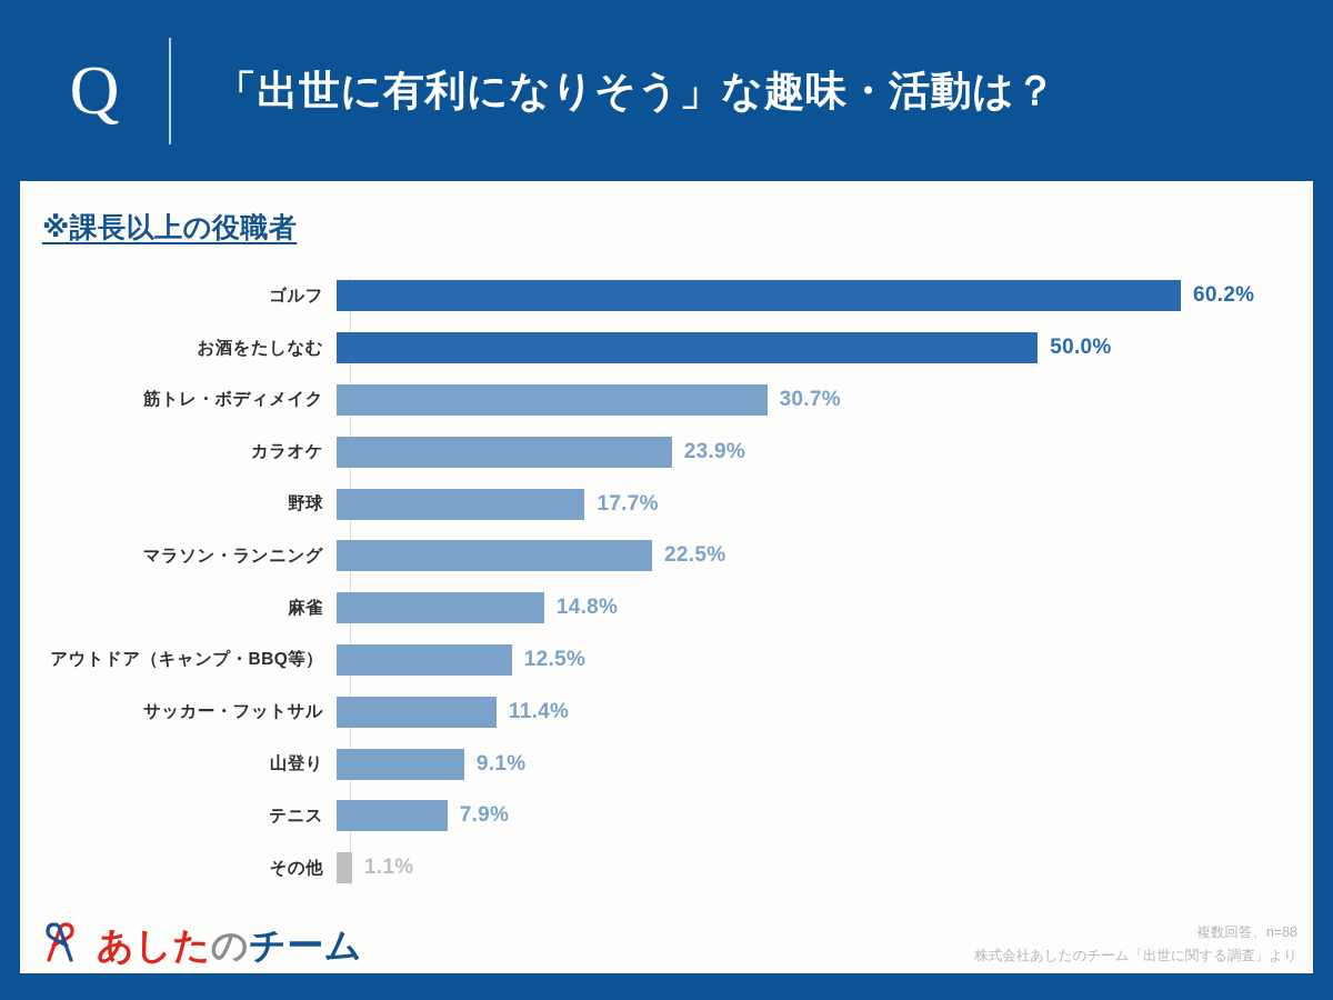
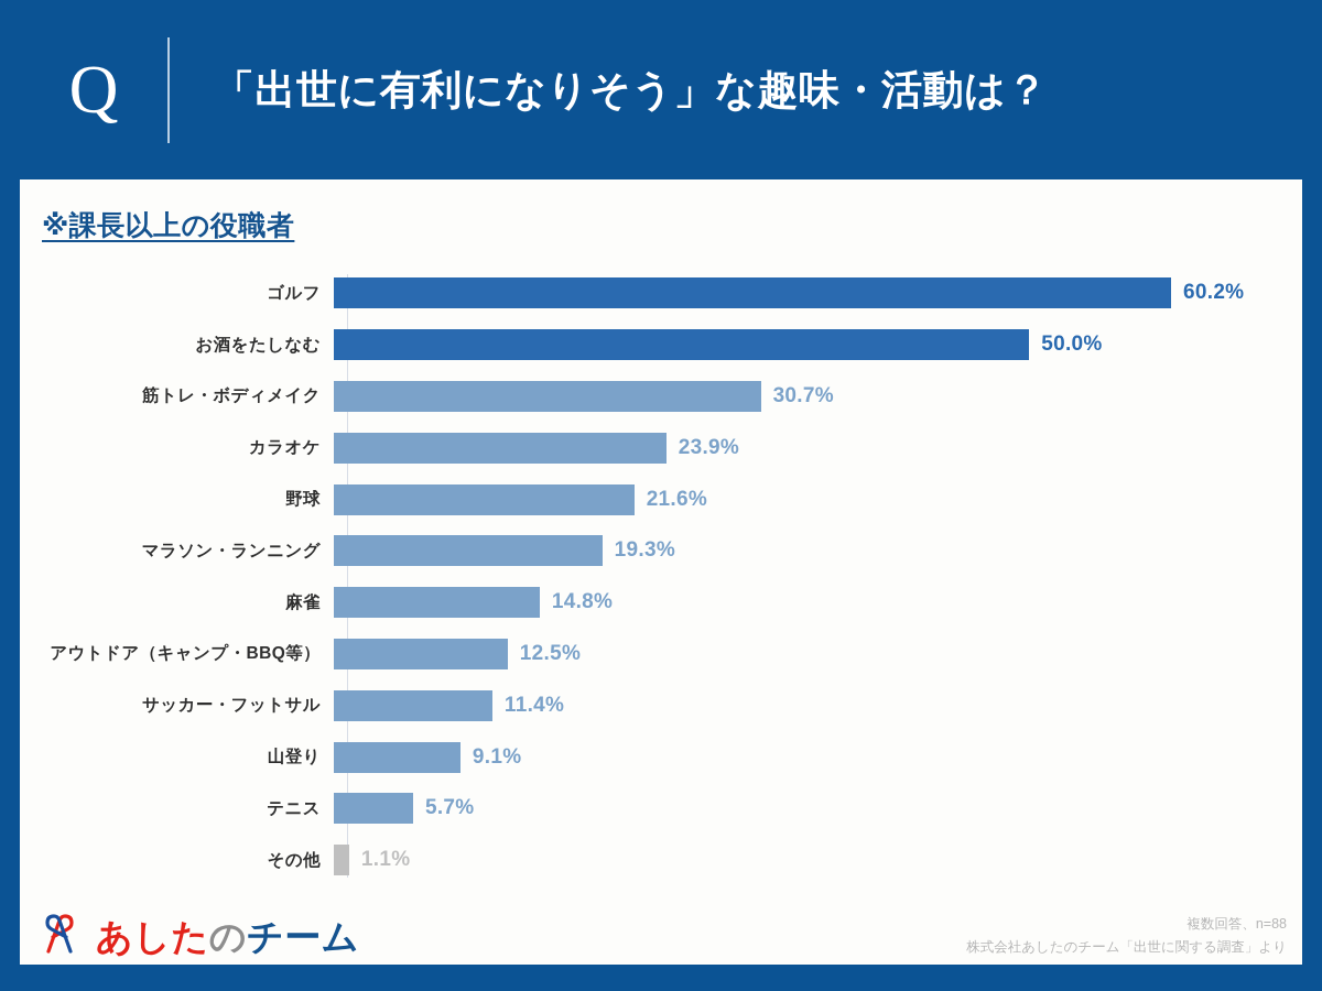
野球: 17.7% -> 21.6%
マラソン・ランニング: 22.5% -> 19.3%
テニス: 7.9% -> 5.7%
